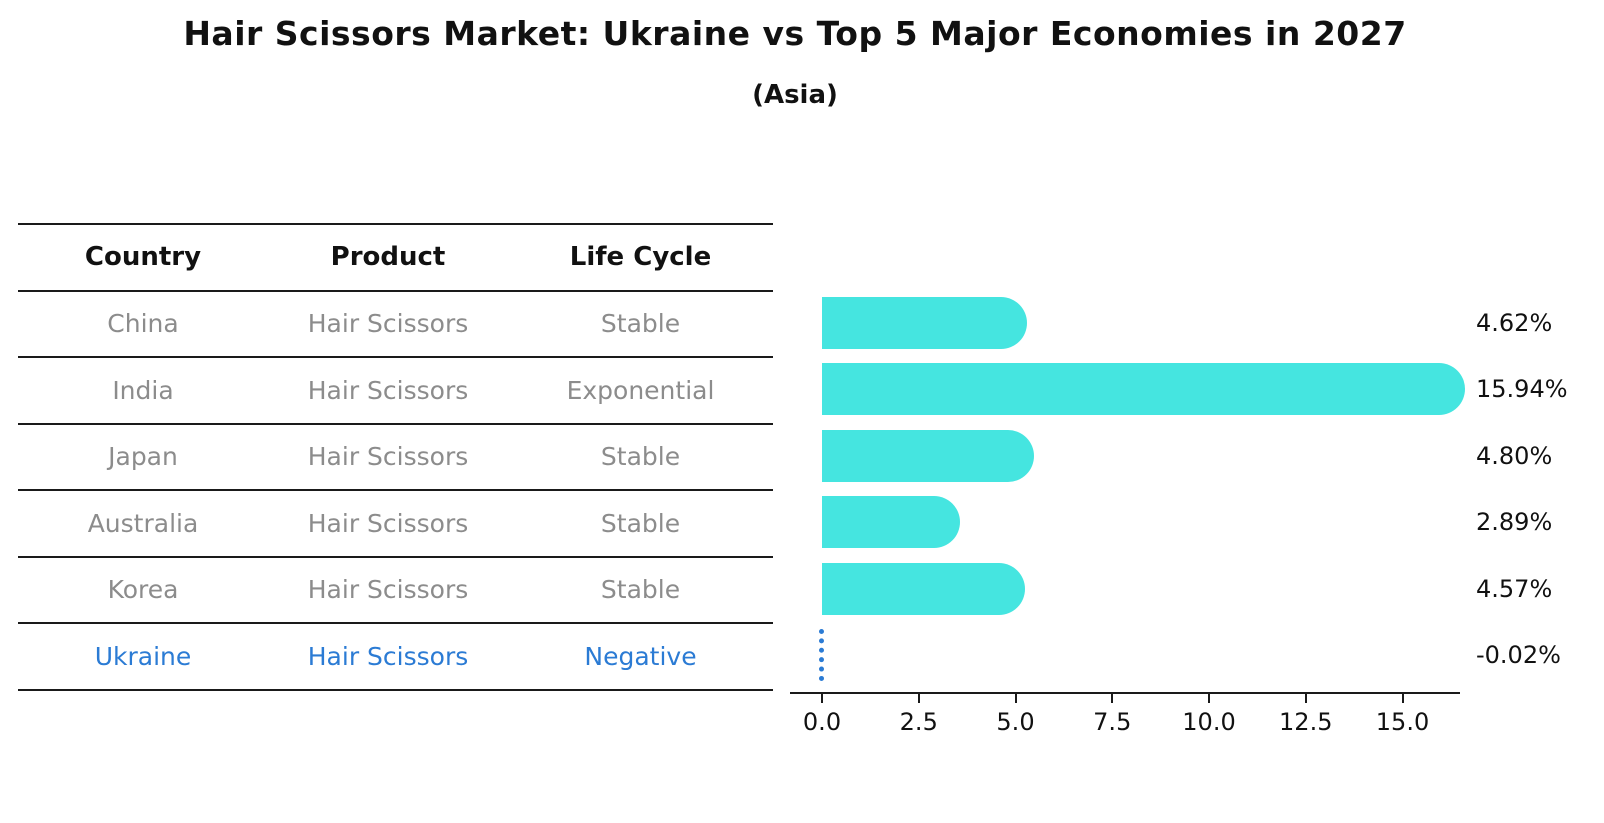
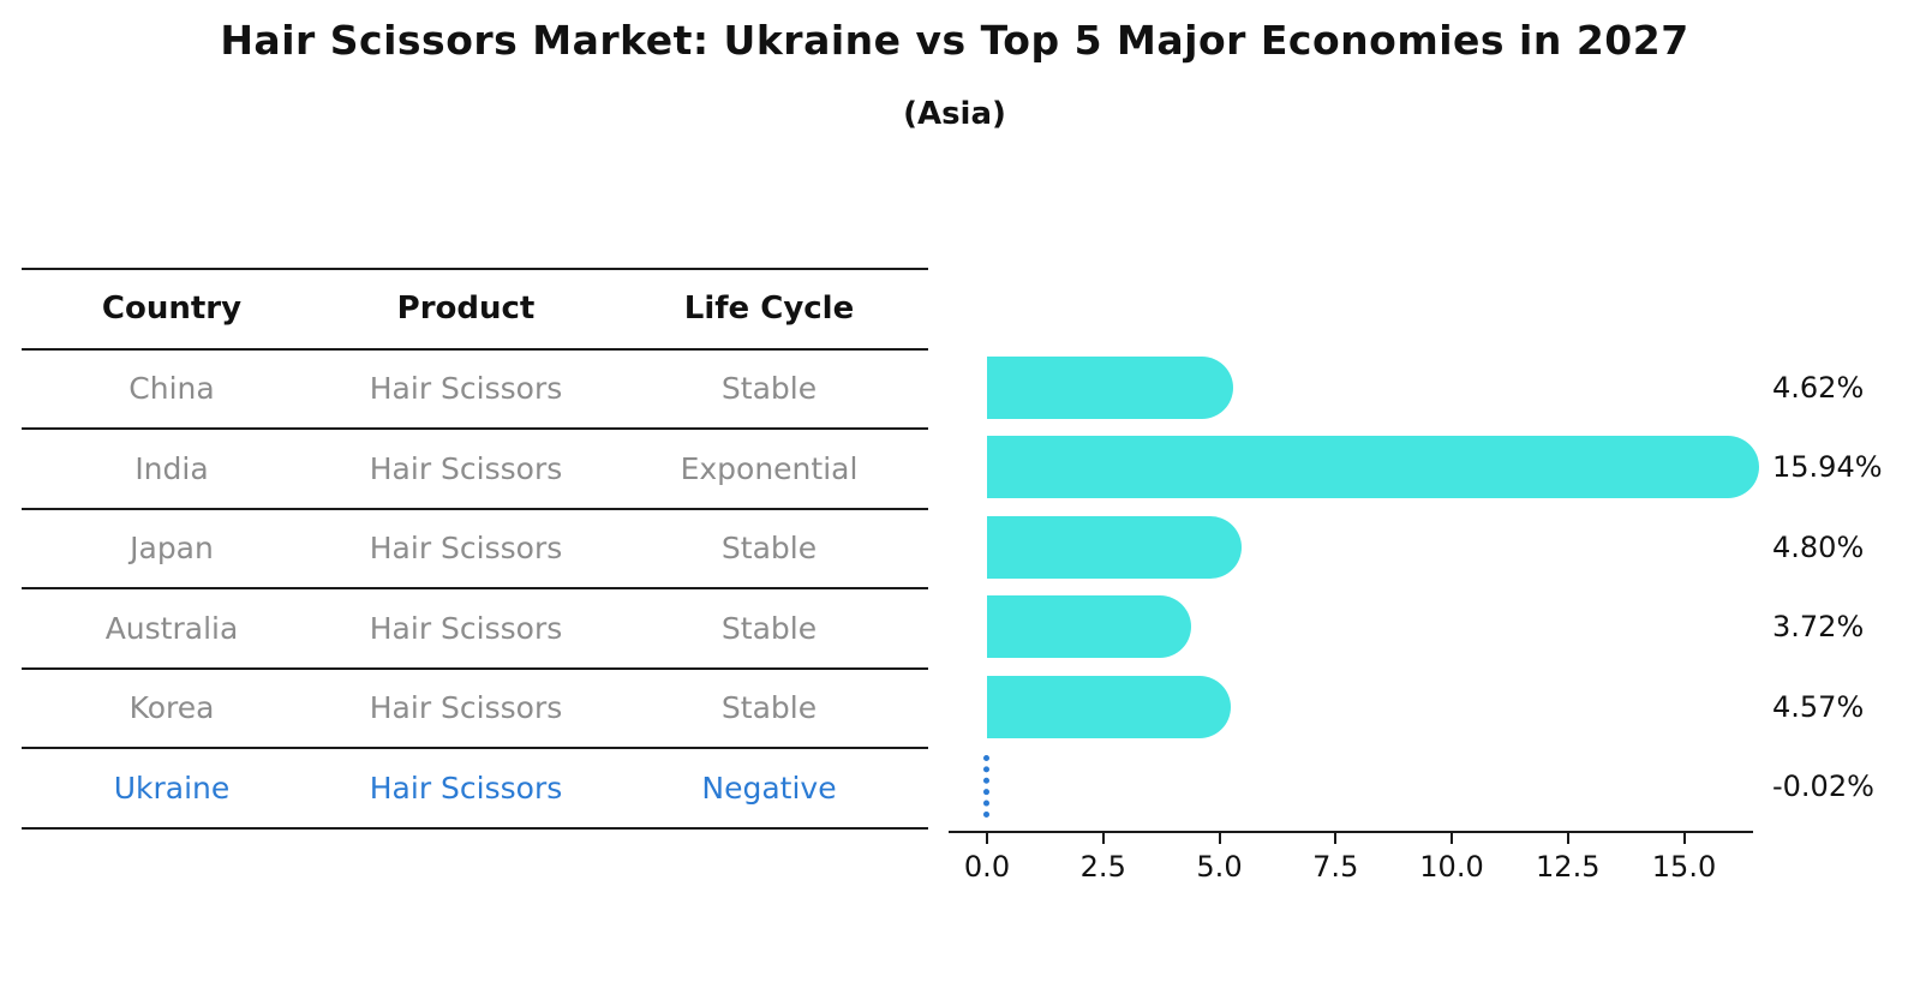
Australia: 2.89% -> 3.72%
